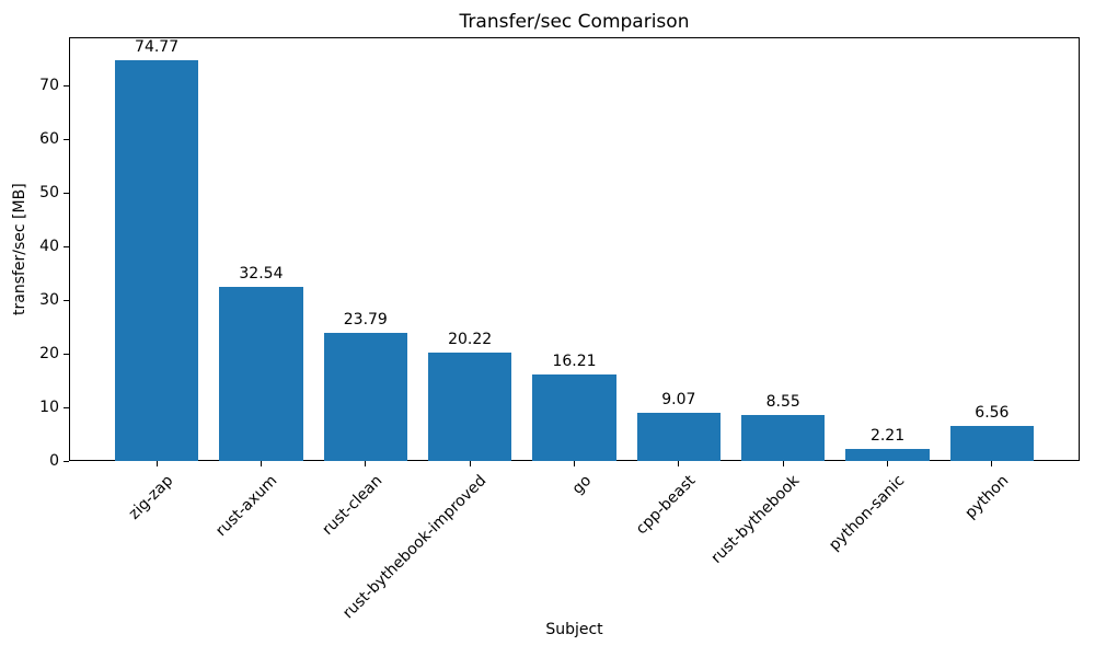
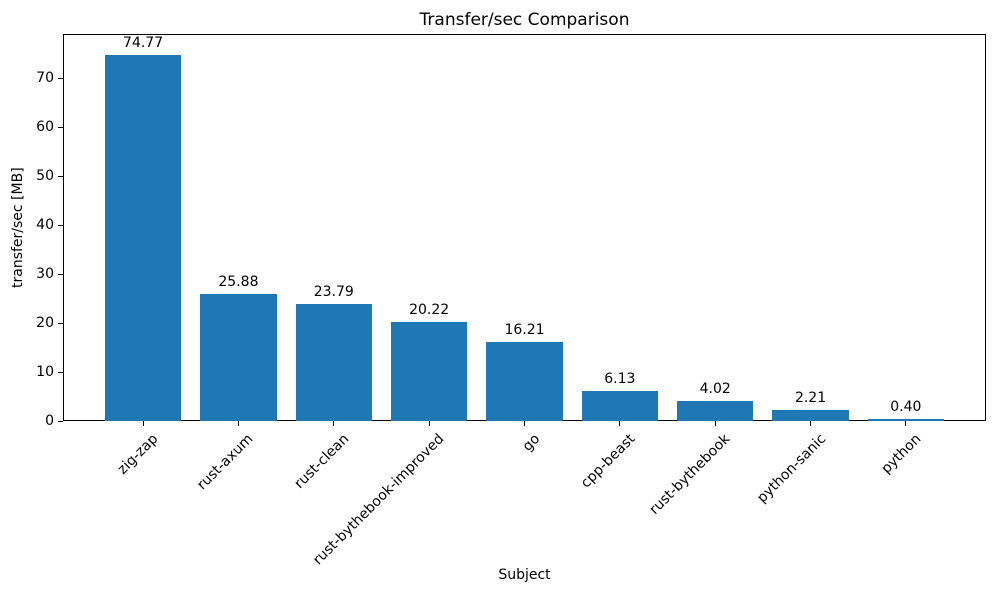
rust-axum: 32.54 -> 25.88
cpp-beast: 9.07 -> 6.13
rust-bythebook: 8.55 -> 4.02
python: 6.56 -> 0.40
